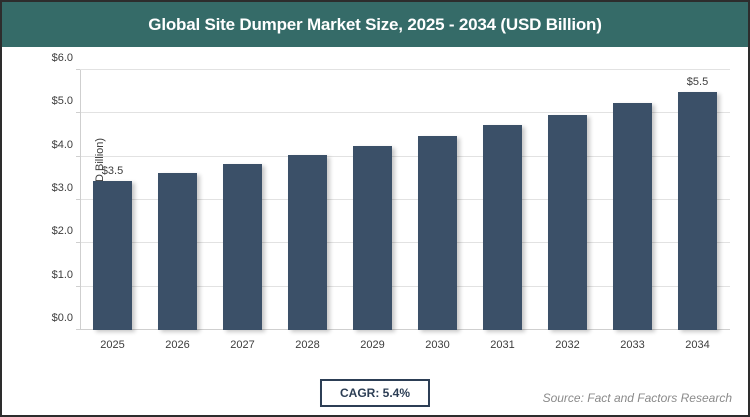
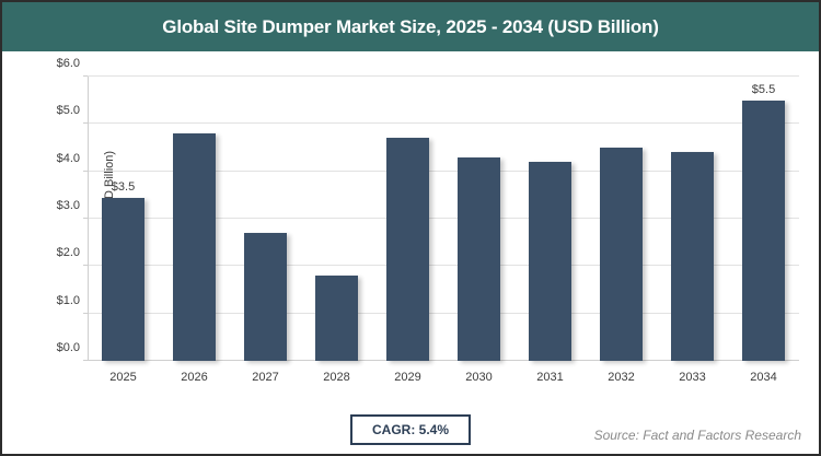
2026: $3.6 -> $4.8
2027: $3.8 -> $2.7
2028: $4.0 -> $1.8
2029: $4.2 -> $4.7
2030: $4.5 -> $4.3
2031: $4.7 -> $4.2
2032: $5.0 -> $4.5
2033: $5.2 -> $4.4
